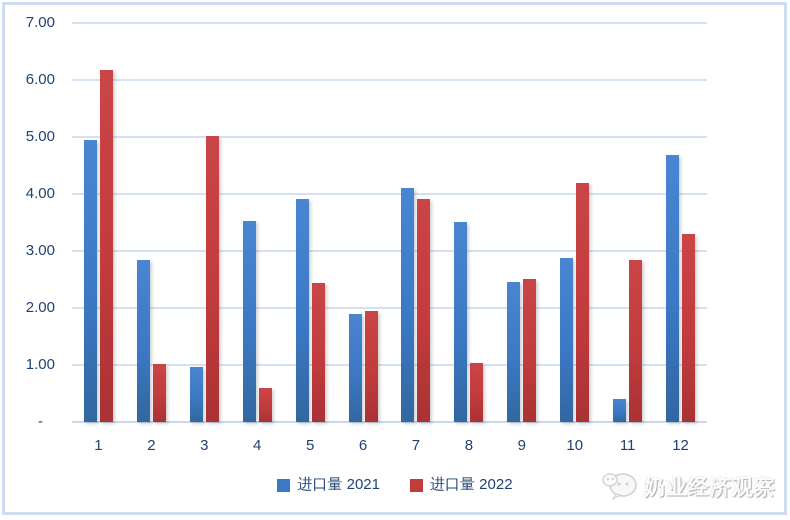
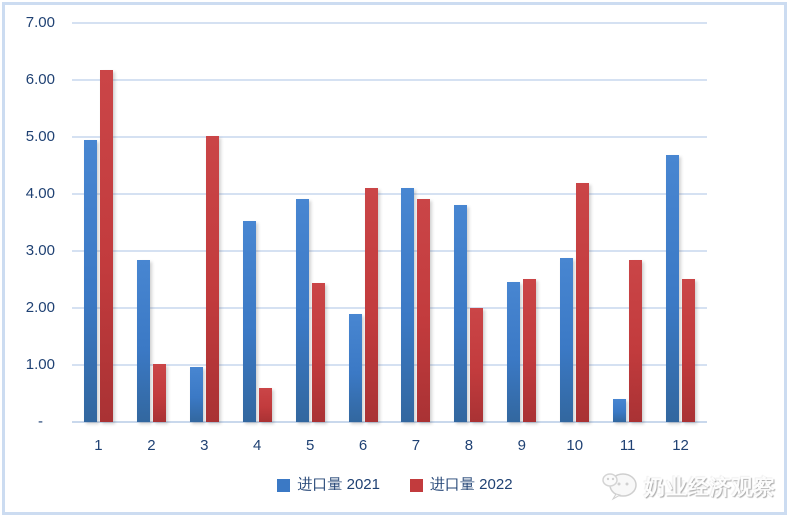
进口量 2022/6: 1.9 -> 4.1
进口量 2021/8: 3.5 -> 3.8
进口量 2022/8: 1.0 -> 2.0
进口量 2022/12: 3.3 -> 2.5
